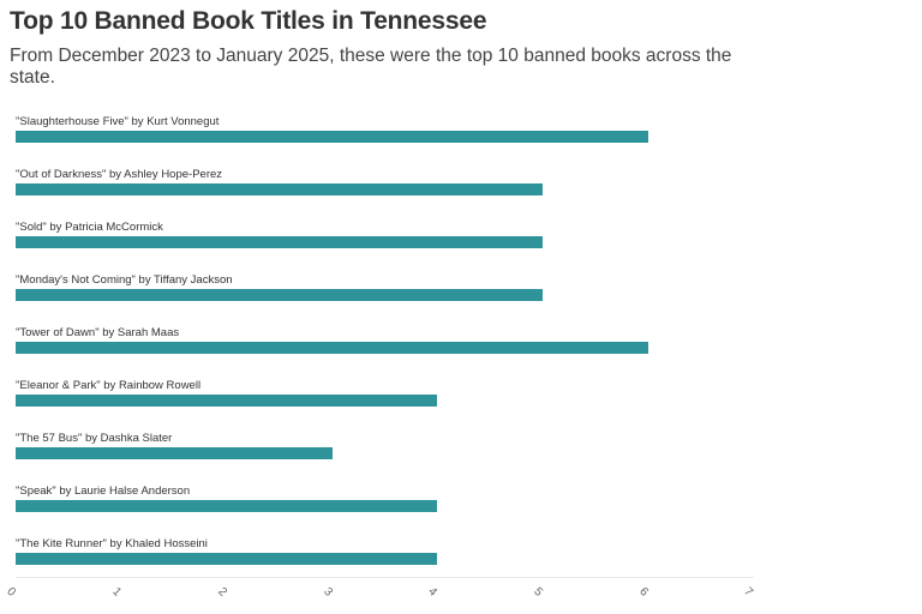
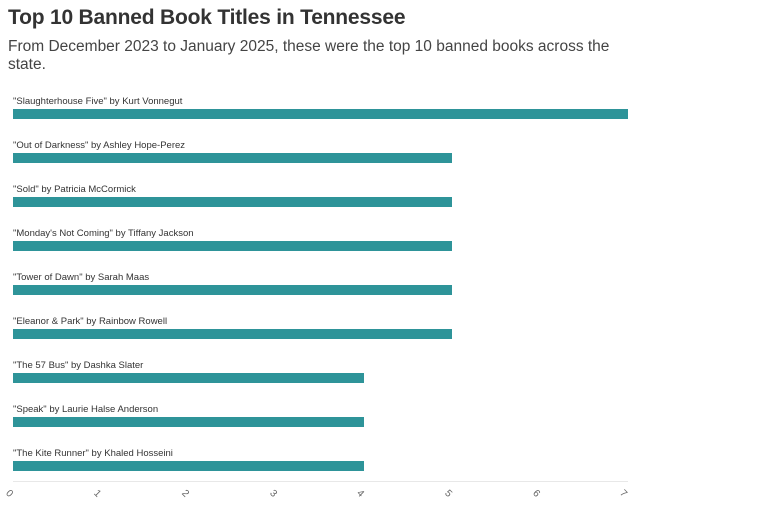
"Slaughterhouse Five" by Kurt Vonnegut: 6 -> 7
"Tower of Dawn" by Sarah Maas: 6 -> 5
"Eleanor & Park" by Rainbow Rowell: 4 -> 5
"The 57 Bus" by Dashka Slater: 3 -> 4
